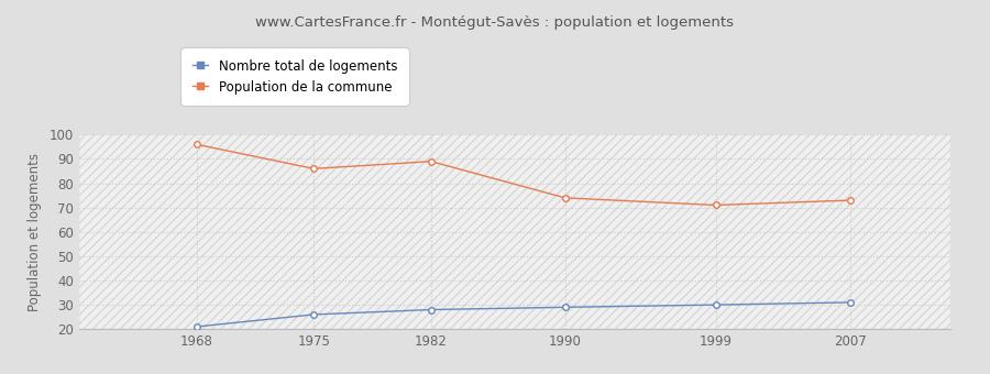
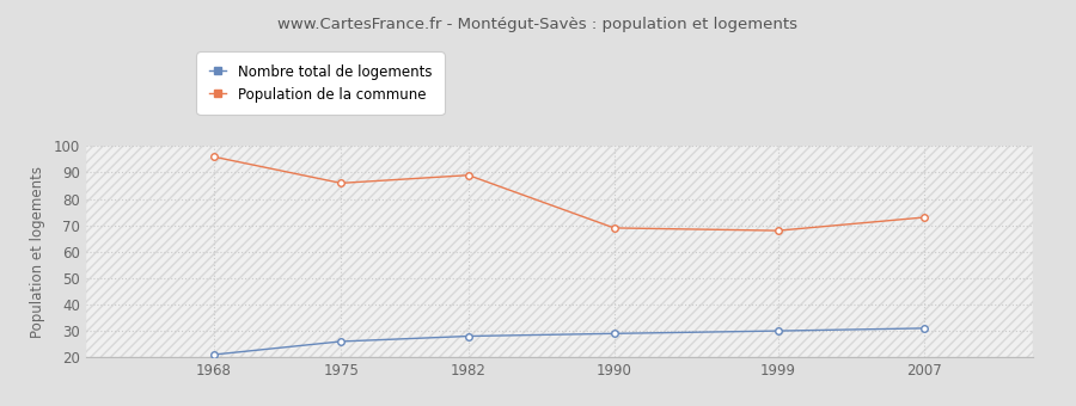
Population de la commune/1990: 74 -> 69
Population de la commune/1999: 71 -> 68
